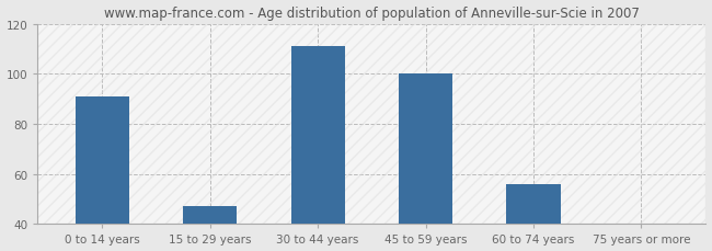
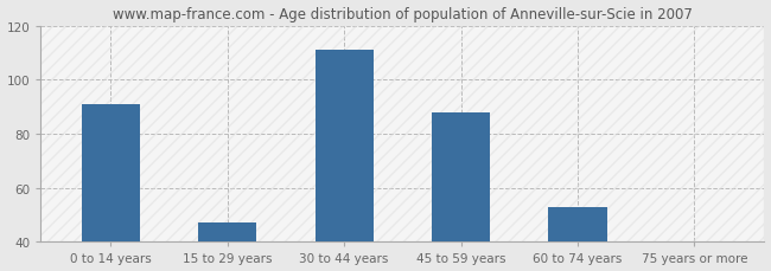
45 to 59 years: 100 -> 88
60 to 74 years: 56 -> 53
